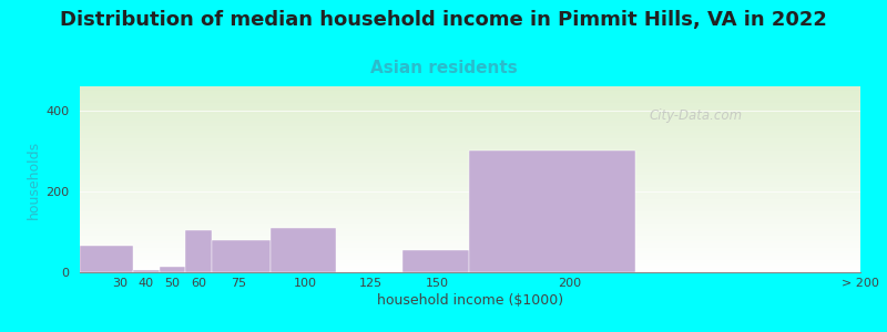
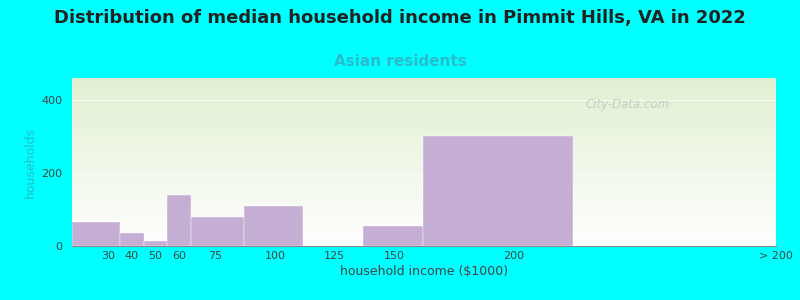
40: 5 -> 35
60: 105 -> 140
